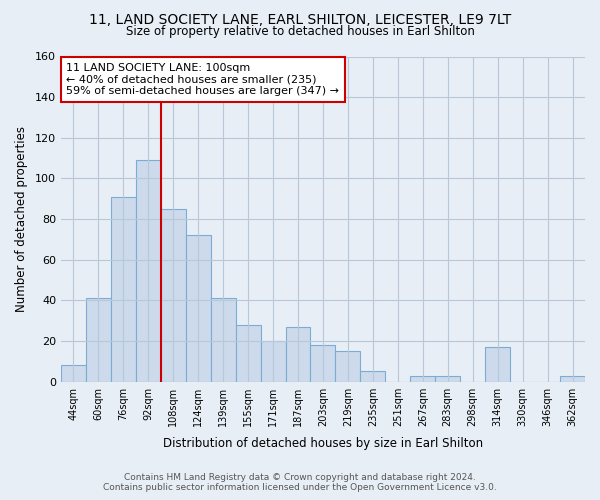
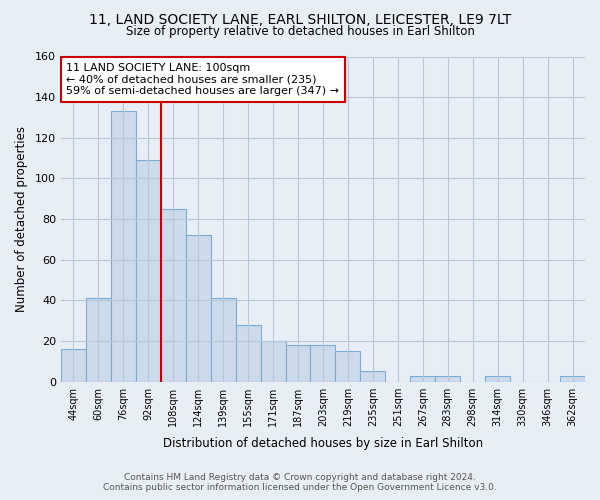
44sqm: 8 -> 16
76sqm: 91 -> 133
187sqm: 27 -> 18
314sqm: 17 -> 3
